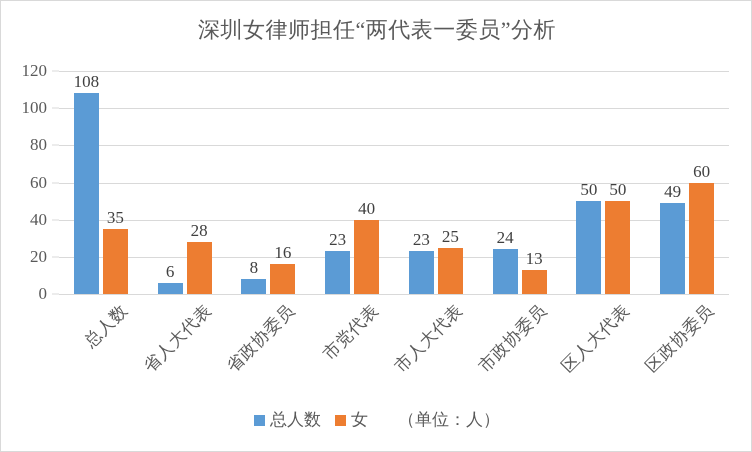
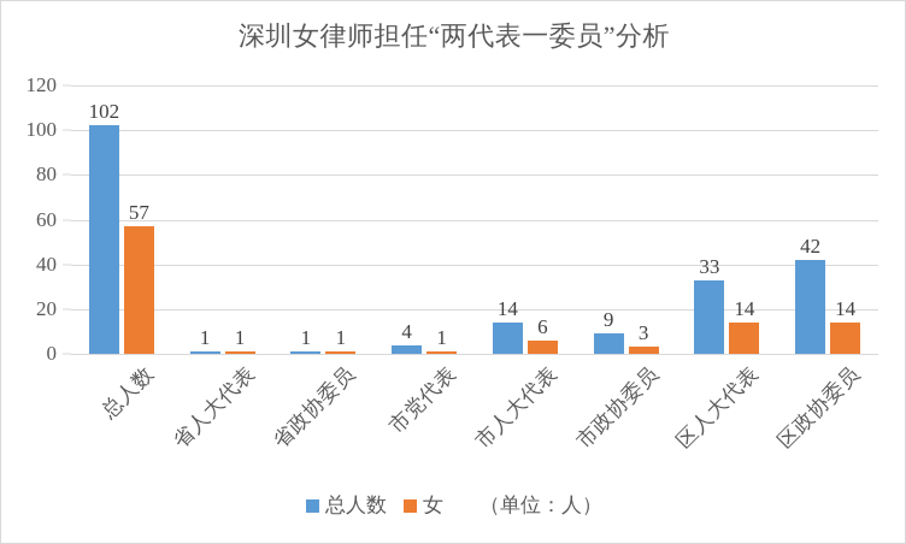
总人数/总人数: 108 -> 102
女/总人数: 35 -> 57
总人数/省人大代表: 6 -> 1
女/省人大代表: 28 -> 1
总人数/省政协委员: 8 -> 1
女/省政协委员: 16 -> 1
总人数/市党代表: 23 -> 4
女/市党代表: 40 -> 1
总人数/市人大代表: 23 -> 14
女/市人大代表: 25 -> 6
总人数/市政协委员: 24 -> 9
女/市政协委员: 13 -> 3
总人数/区人大代表: 50 -> 33
女/区人大代表: 50 -> 14
总人数/区政协委员: 49 -> 42
女/区政协委员: 60 -> 14
